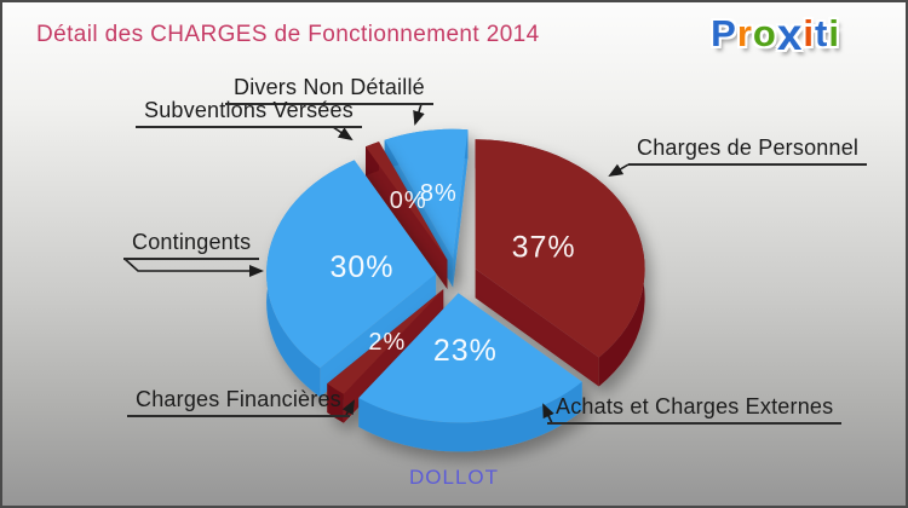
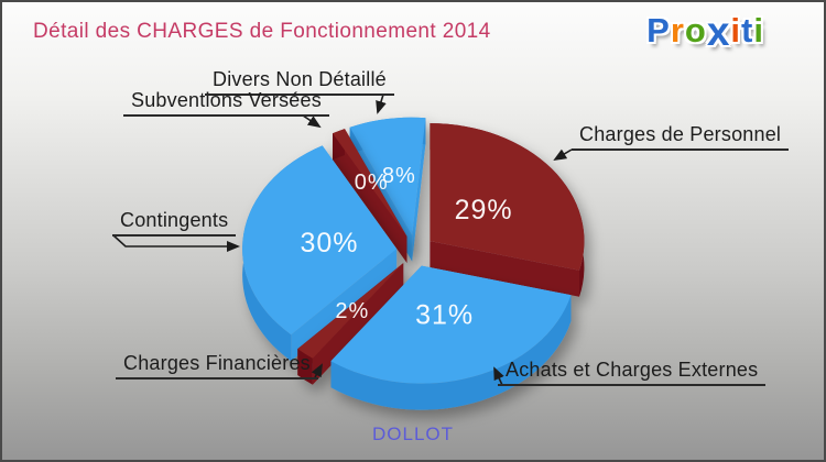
Charges de Personnel: 37% -> 29%
Achats et Charges Externes: 23% -> 31%
